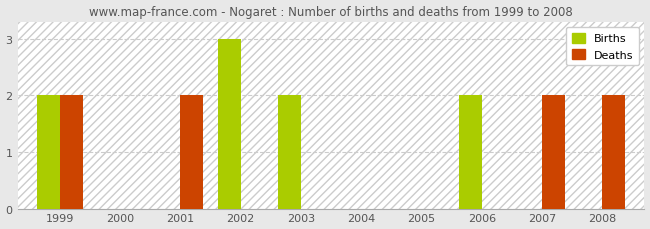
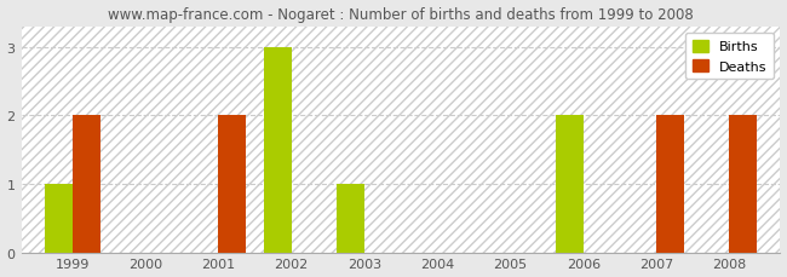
Births/1999: 2 -> 1
Births/2003: 2 -> 1
